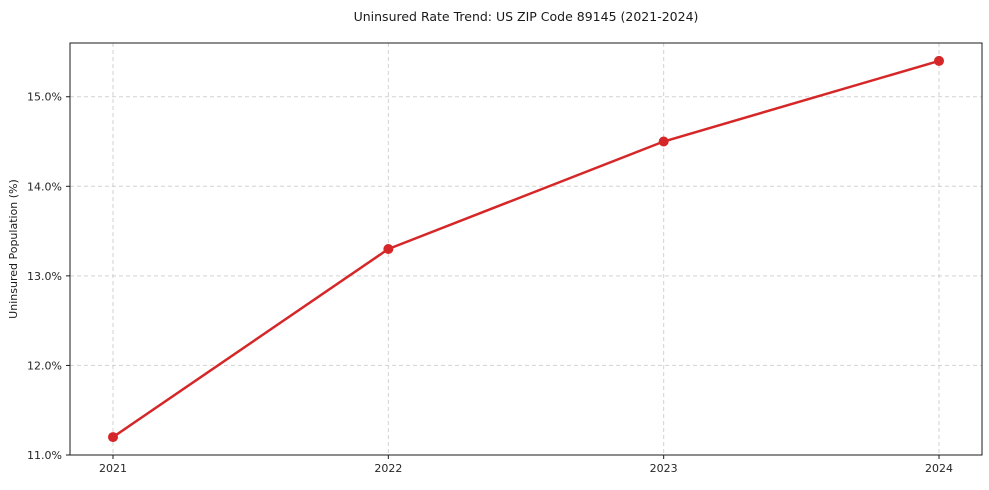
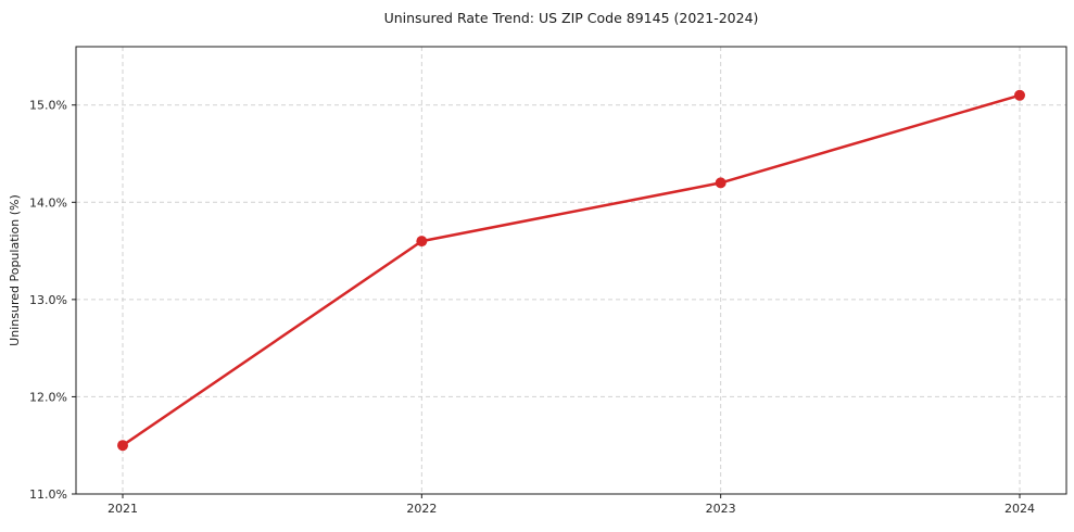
2021: 11.2% -> 11.5%
2022: 13.3% -> 13.6%
2023: 14.5% -> 14.2%
2024: 15.4% -> 15.1%
